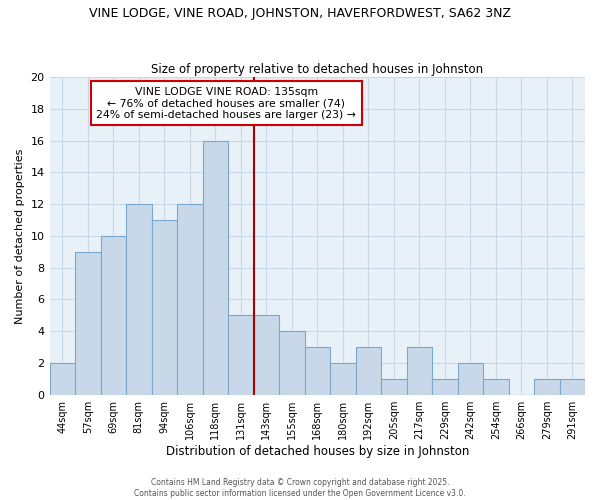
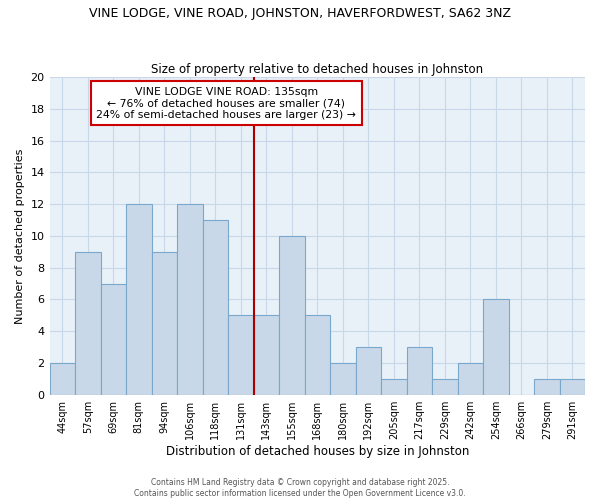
69sqm: 10 -> 7
94sqm: 11 -> 9
118sqm: 16 -> 11
155sqm: 4 -> 10
168sqm: 3 -> 5
254sqm: 1 -> 6
